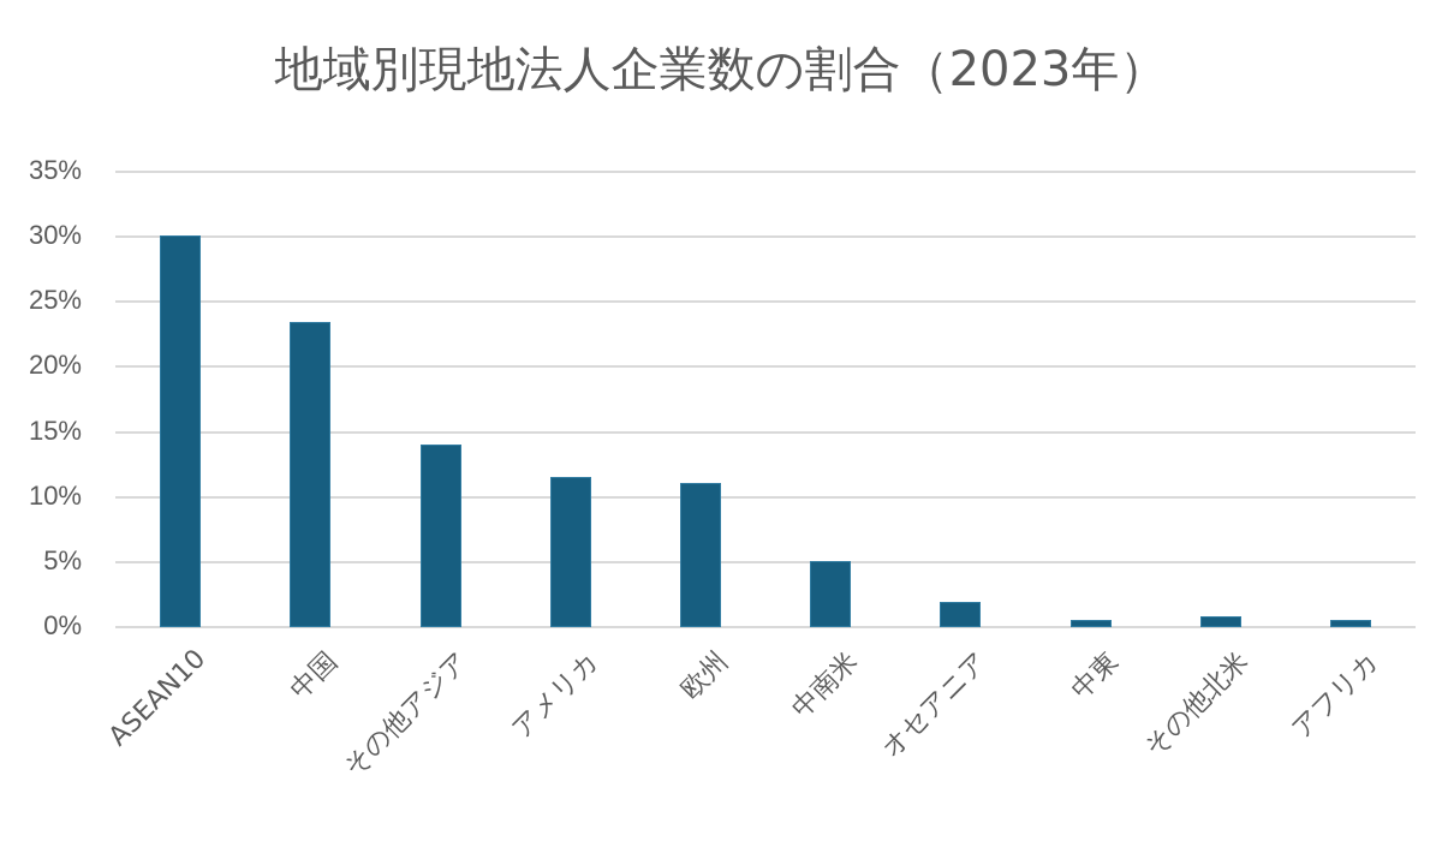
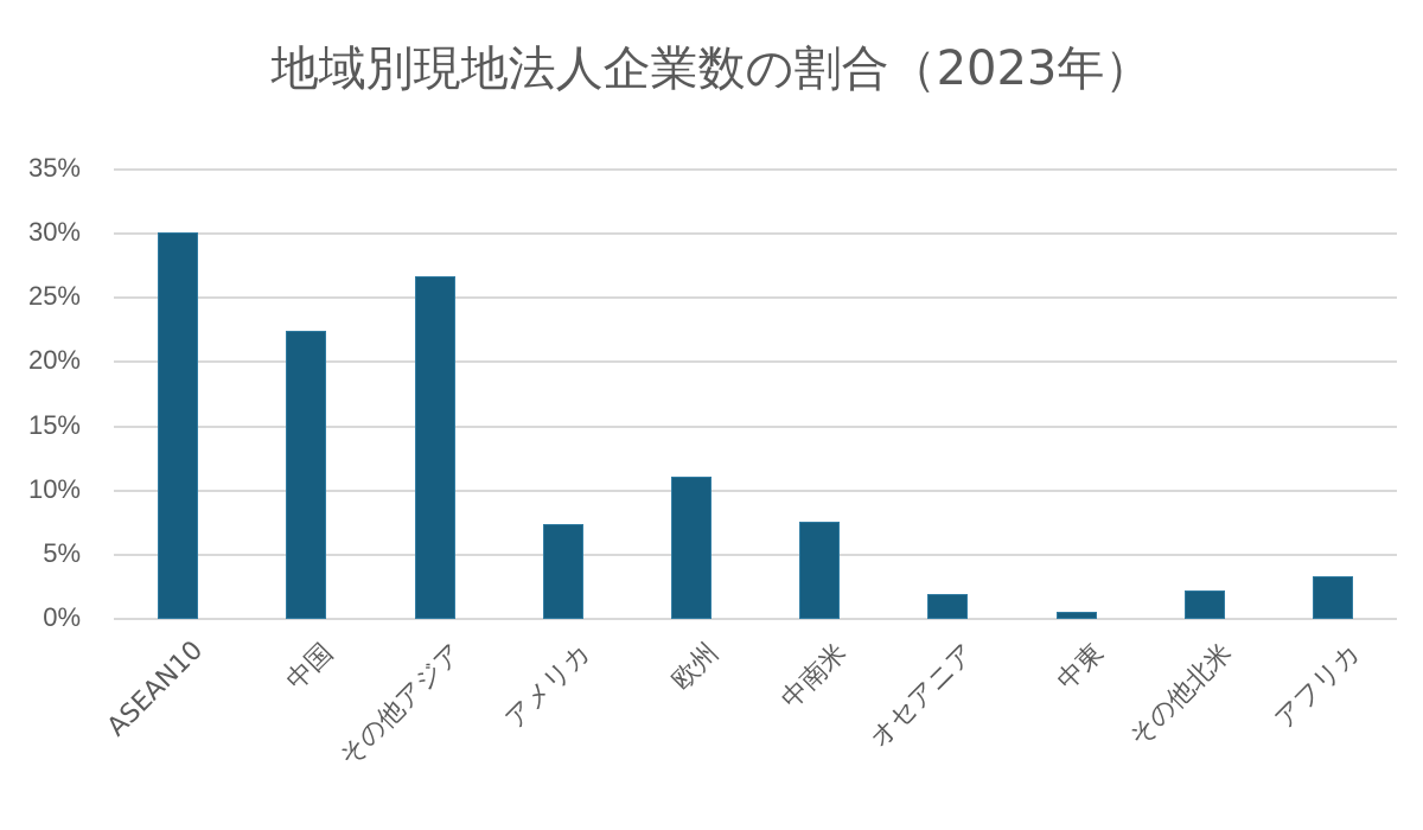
中国: 23.5% -> 22.4%
その他アジア: 14.0% -> 26.7%
アメリカ: 11.5% -> 7.4%
中南米: 5.1% -> 7.6%
その他北米: 0.8% -> 2.2%
アフリカ: 0.6% -> 3.3%
